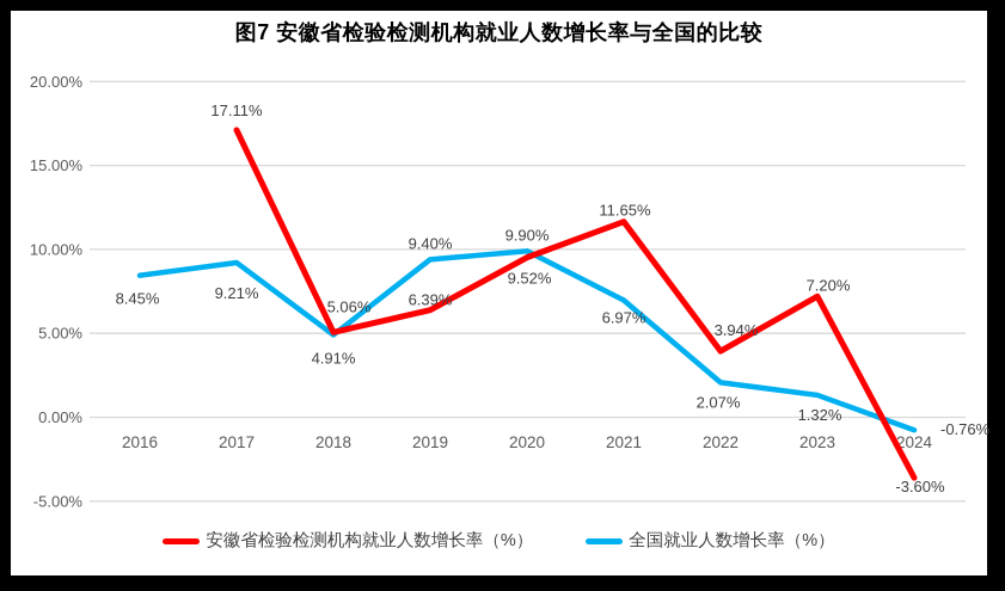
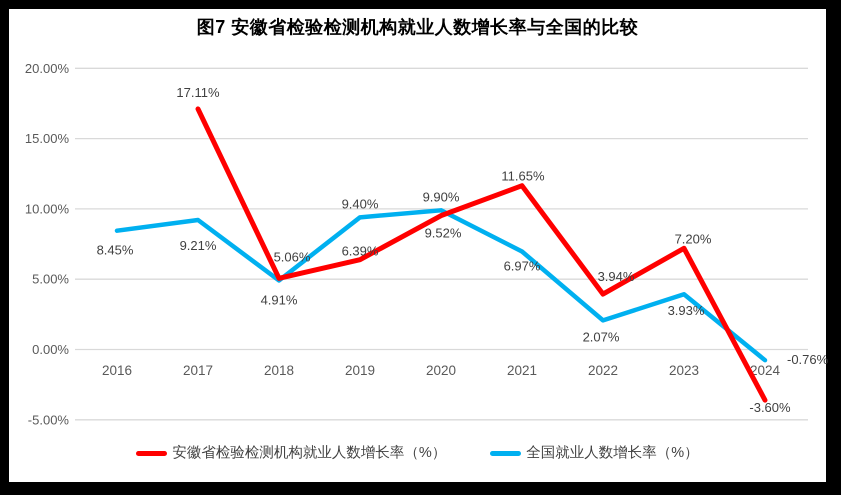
全国就业人数增长率（%）/2023: 1.32% -> 3.93%
